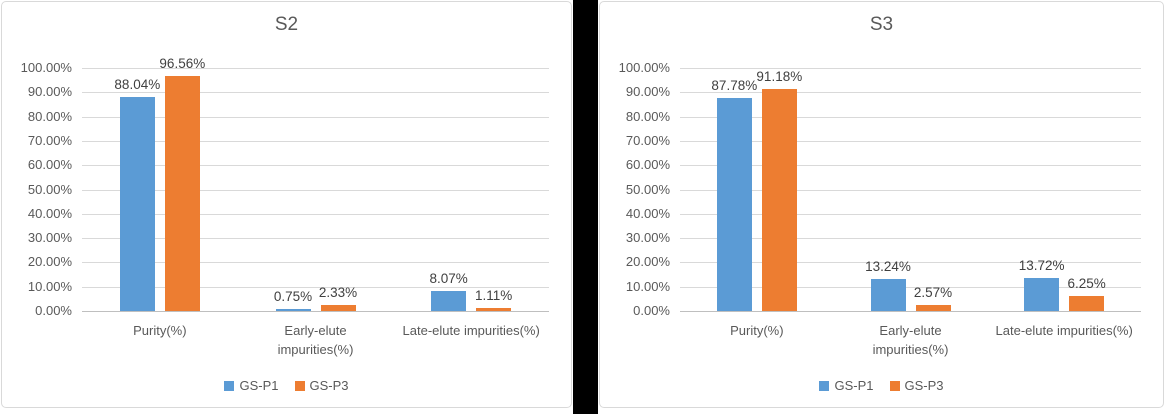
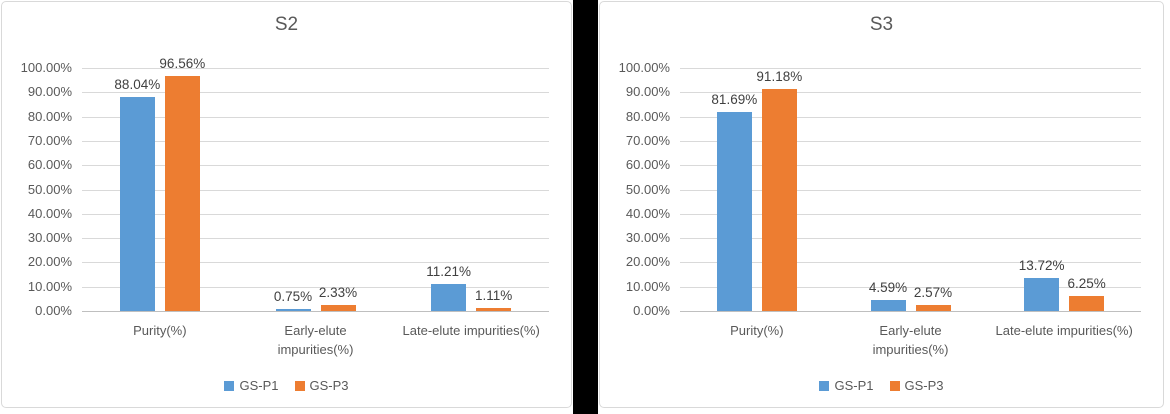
S2/GS-P1/Late-elute impurities(%): 8.07% -> 11.21%
S3/GS-P1/Purity(%): 87.78% -> 81.69%
S3/GS-P1/Early-elute impurities(%): 13.24% -> 4.59%
